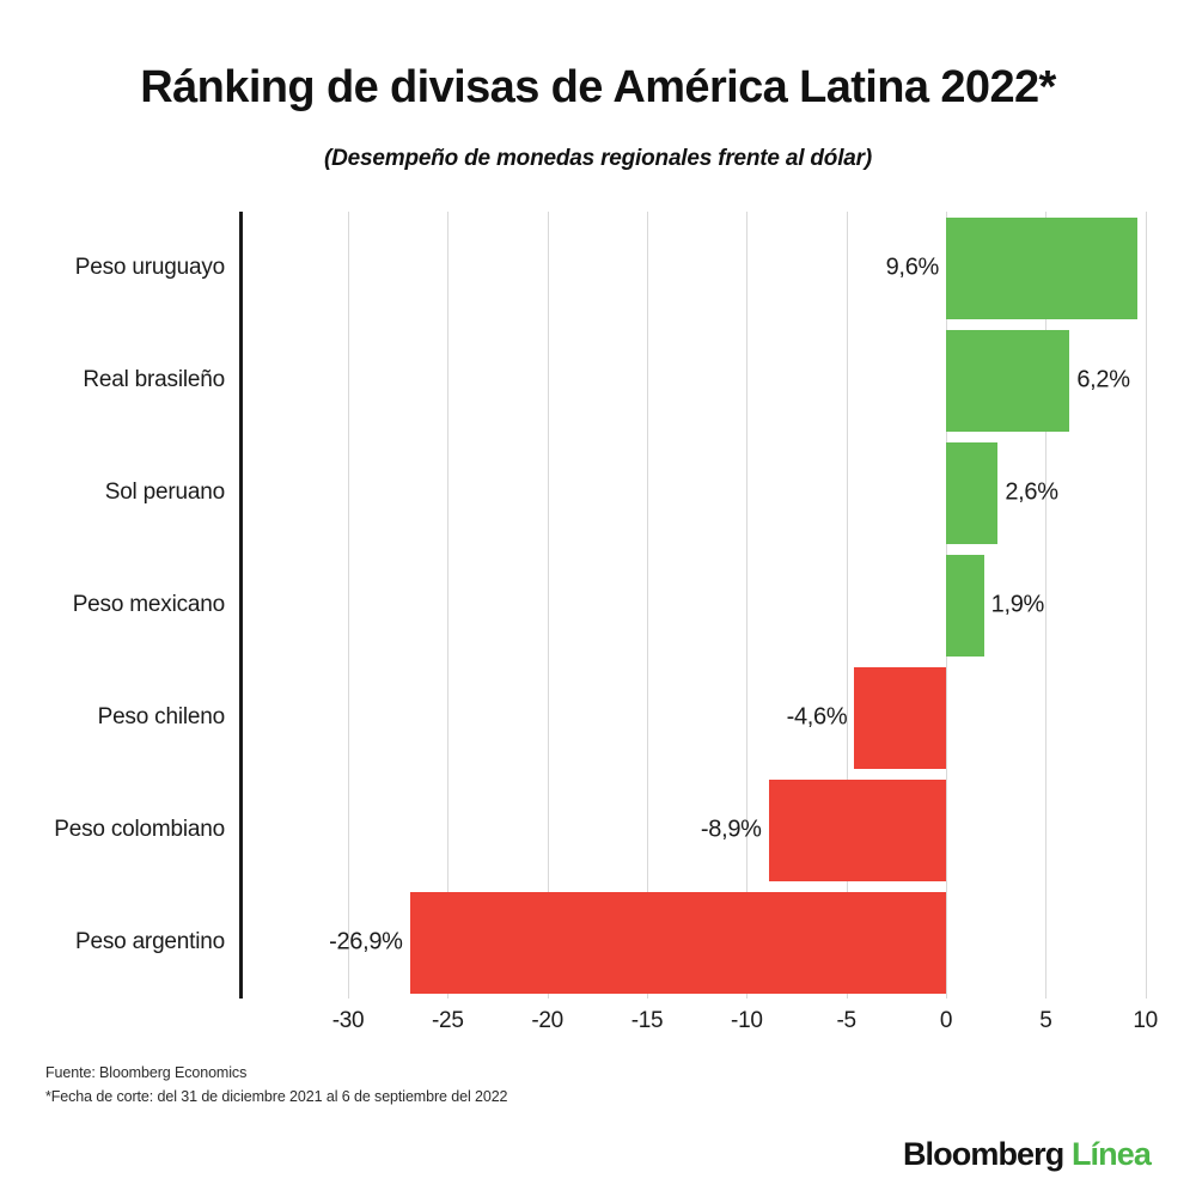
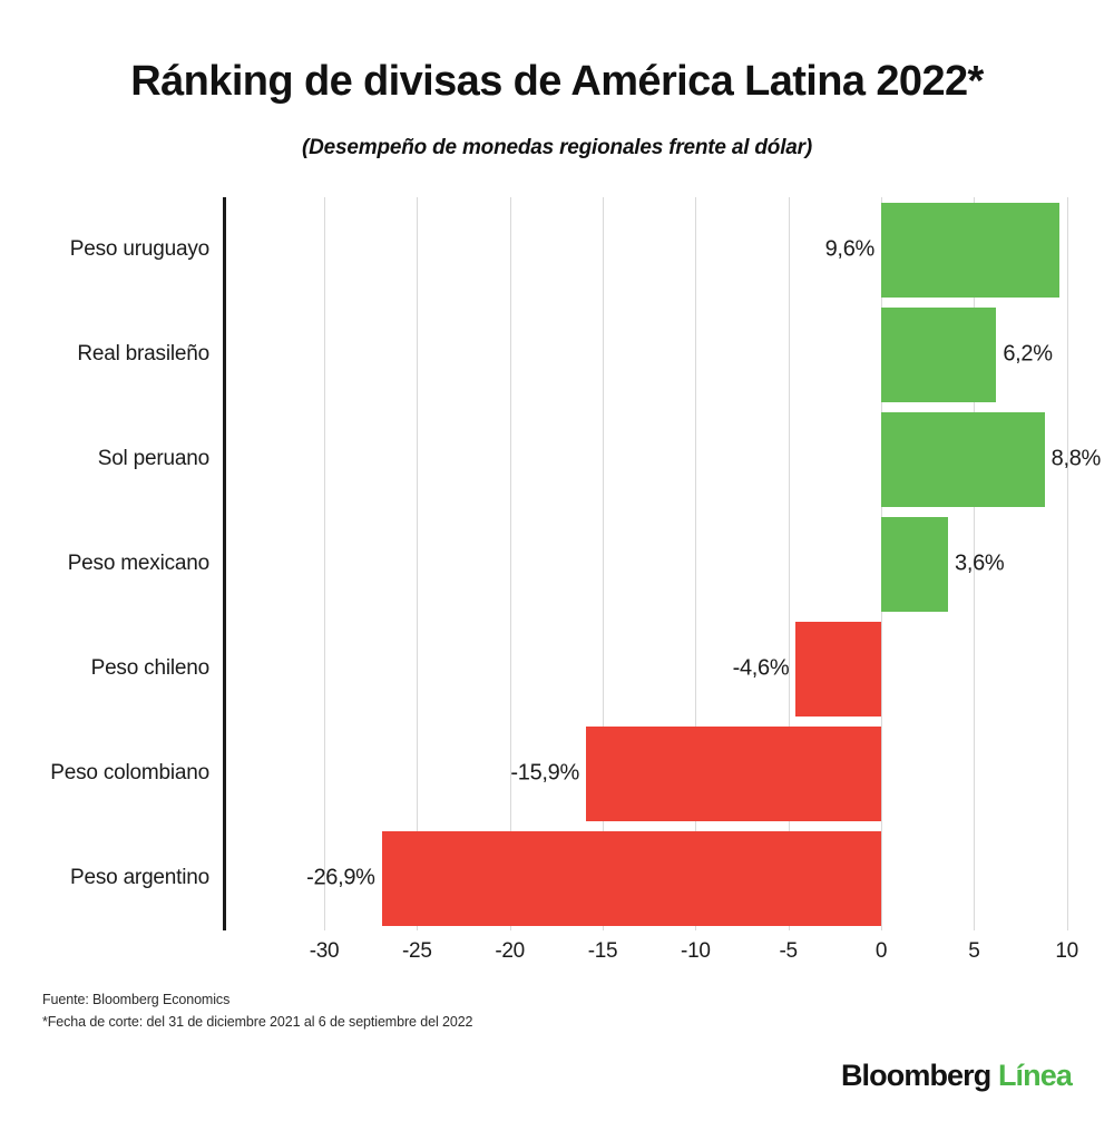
Sol peruano: 2,6% -> 8,8%
Peso mexicano: 1,9% -> 3,6%
Peso colombiano: -8,9% -> -15,9%
